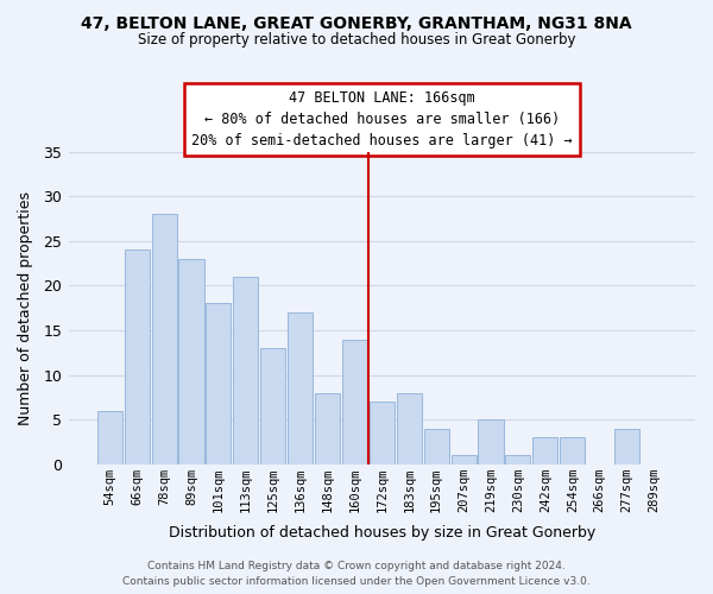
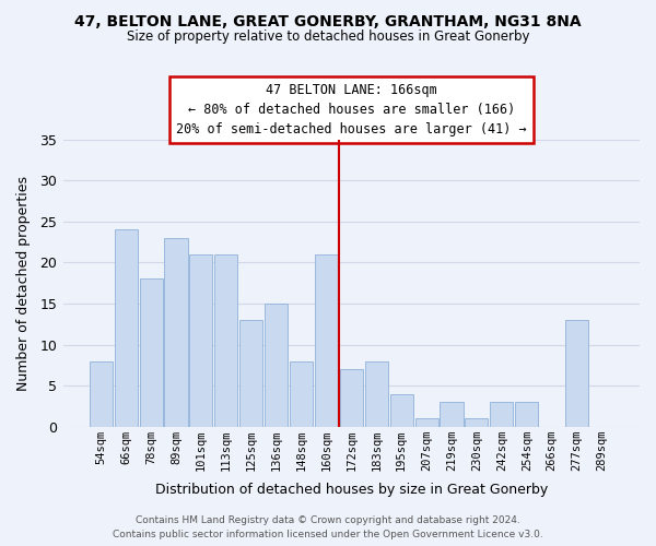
54sqm: 6 -> 8
78sqm: 28 -> 18
101sqm: 18 -> 21
136sqm: 17 -> 15
160sqm: 14 -> 21
219sqm: 5 -> 3
277sqm: 4 -> 13
